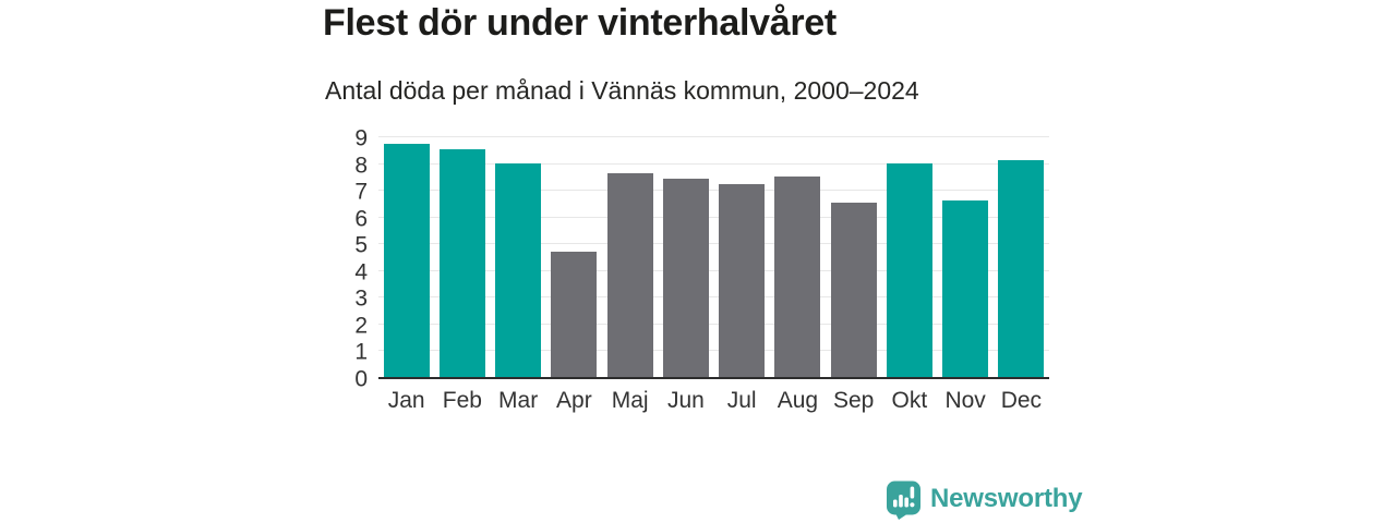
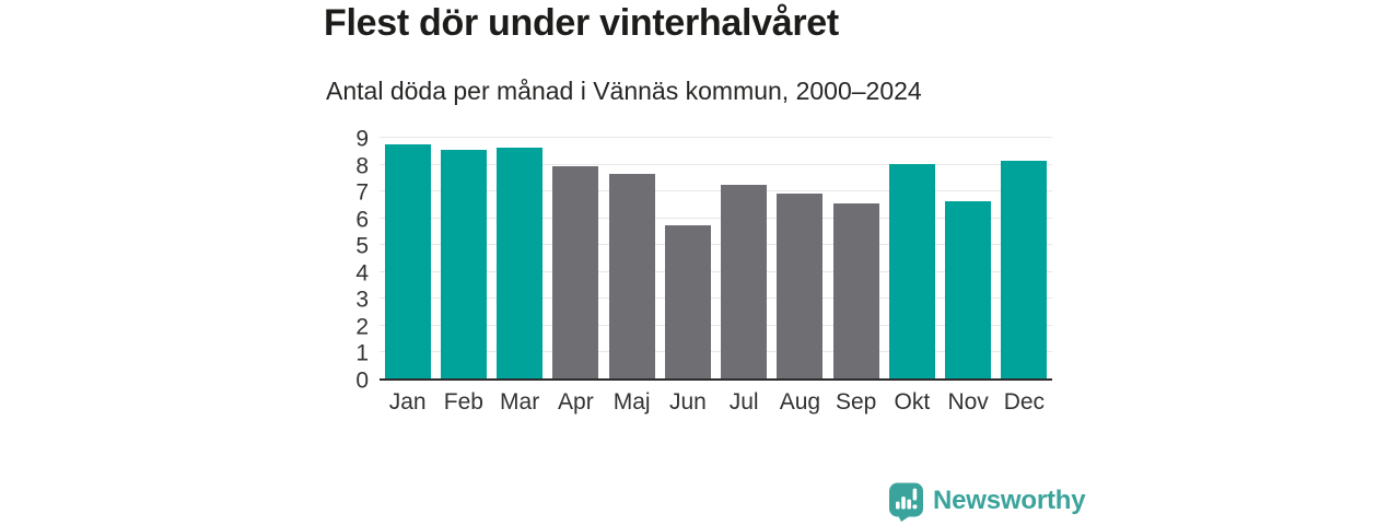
Mar: 8.0 -> 8.6
Apr: 4.7 -> 7.9
Jun: 7.4 -> 5.7
Aug: 7.5 -> 6.9
